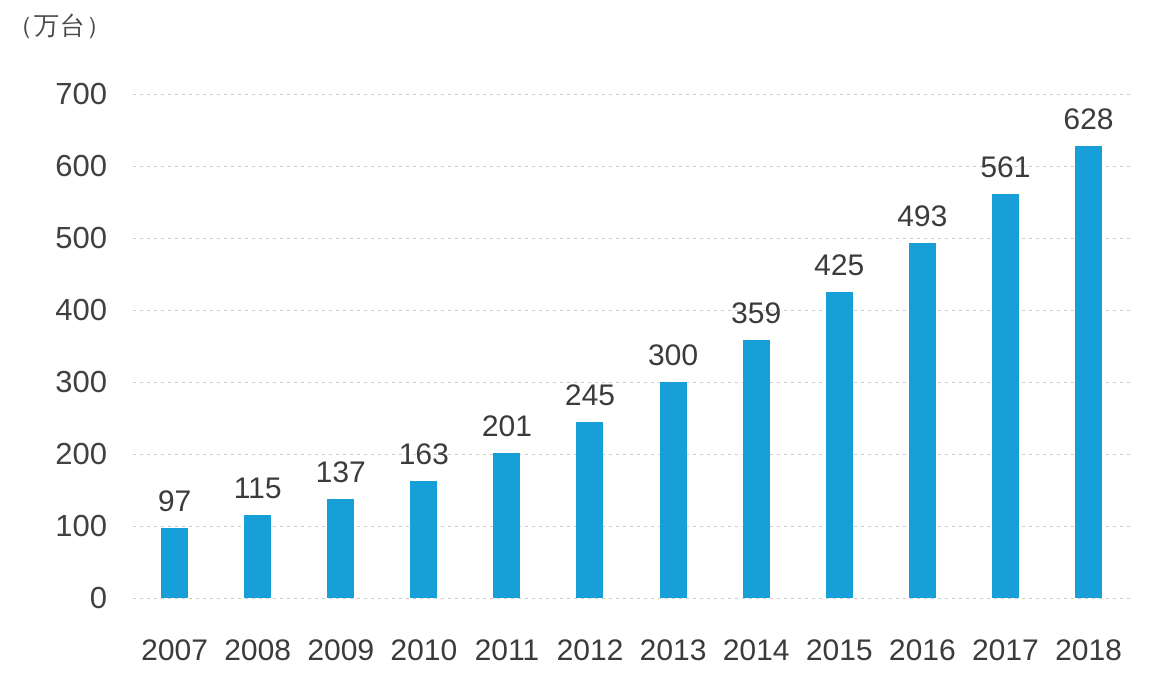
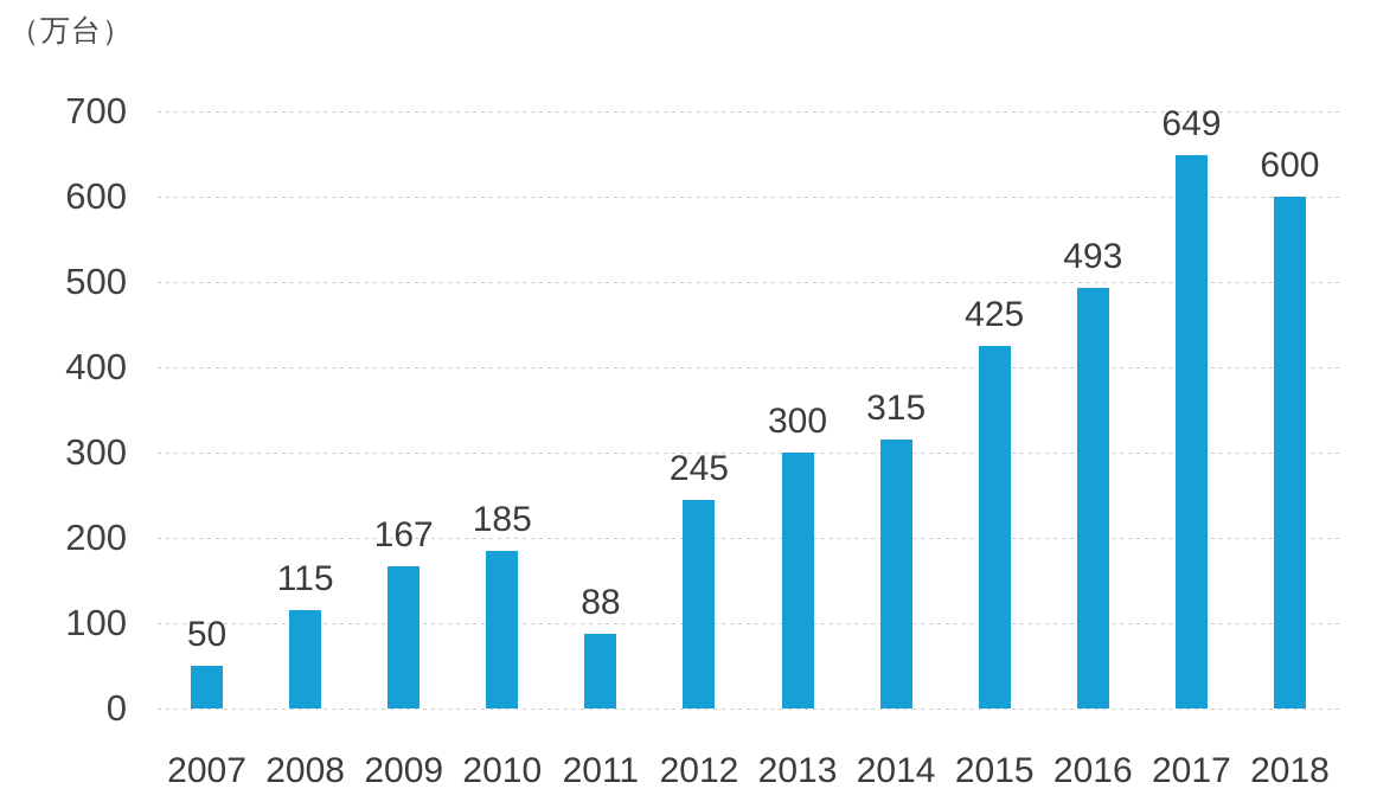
2007: 97 -> 50
2009: 137 -> 167
2010: 163 -> 185
2011: 201 -> 88
2014: 359 -> 315
2017: 561 -> 649
2018: 628 -> 600
